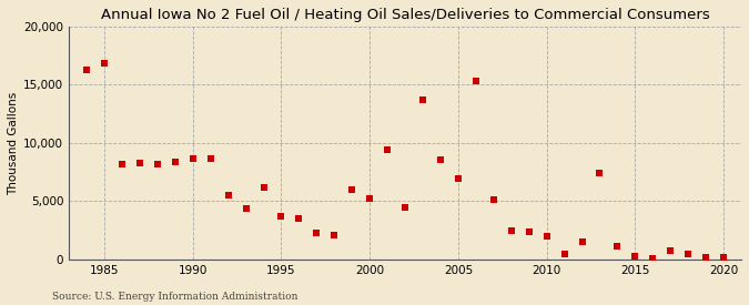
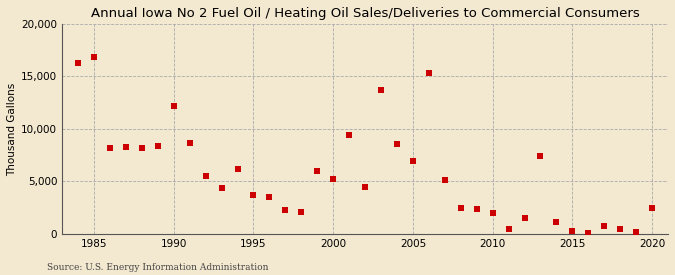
1990: 8,700 -> 12,200
2020: 200 -> 2,500
